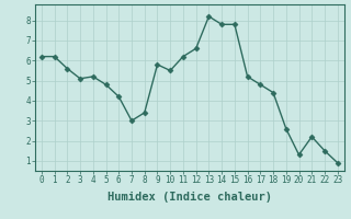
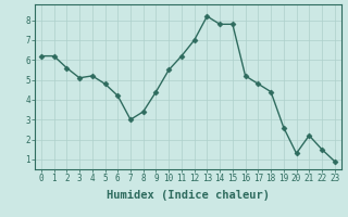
9: 5.8 -> 4.4
12: 6.6 -> 7.0
